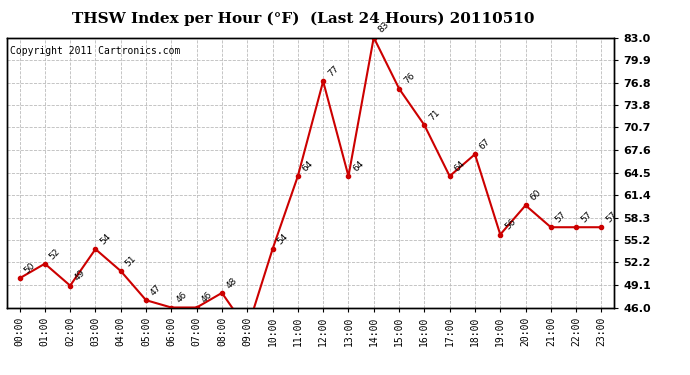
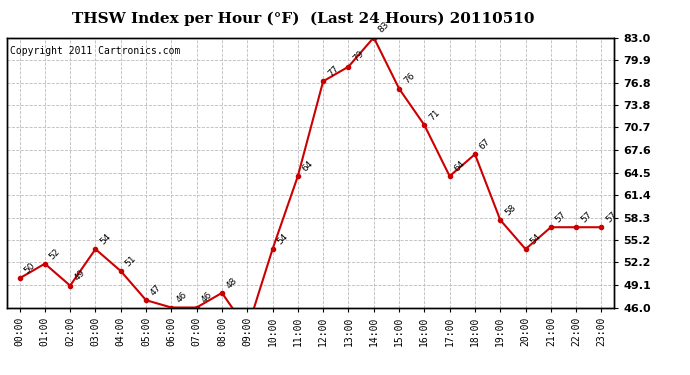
13:00: 64 -> 79
19:00: 56 -> 58
20:00: 60 -> 54
